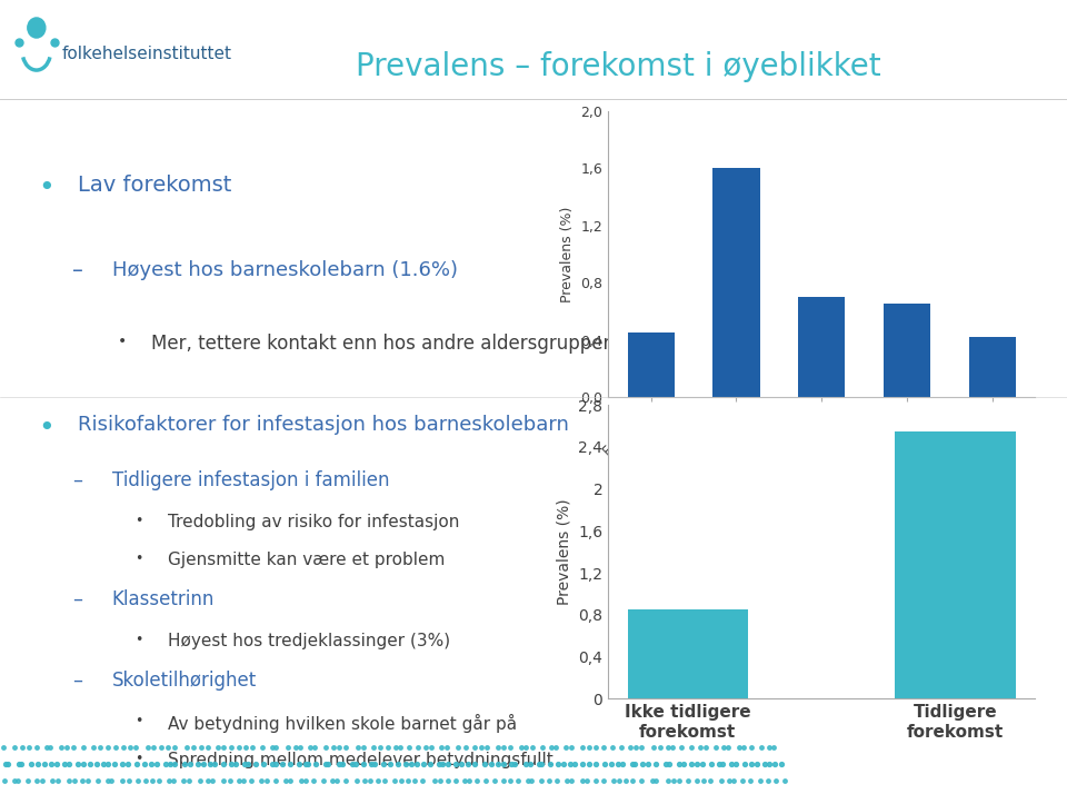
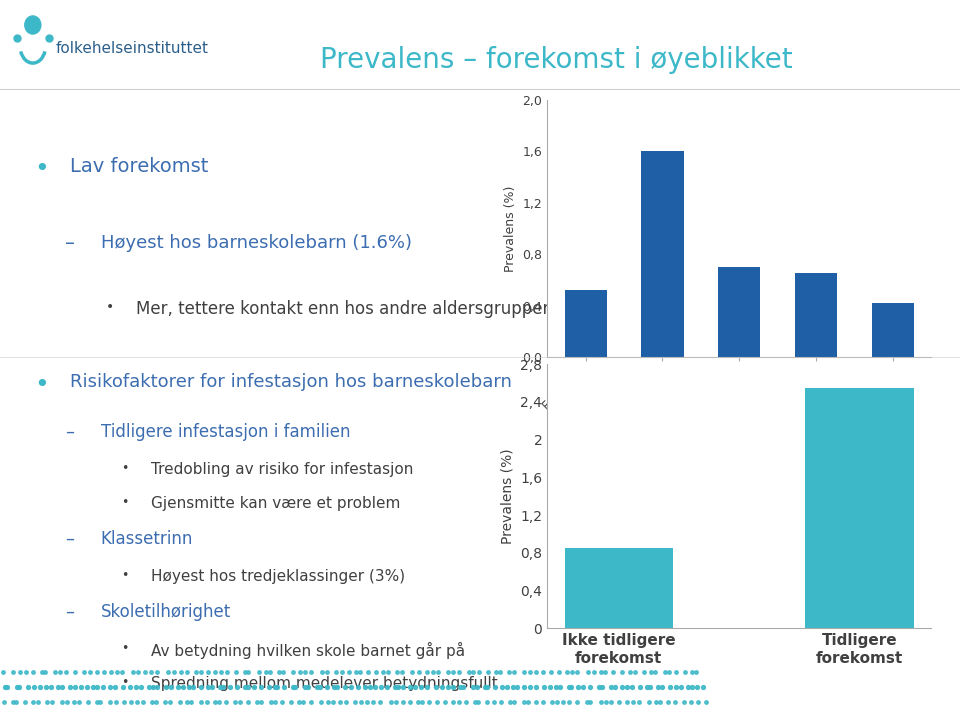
Førskole: 0,45 -> 0,52
